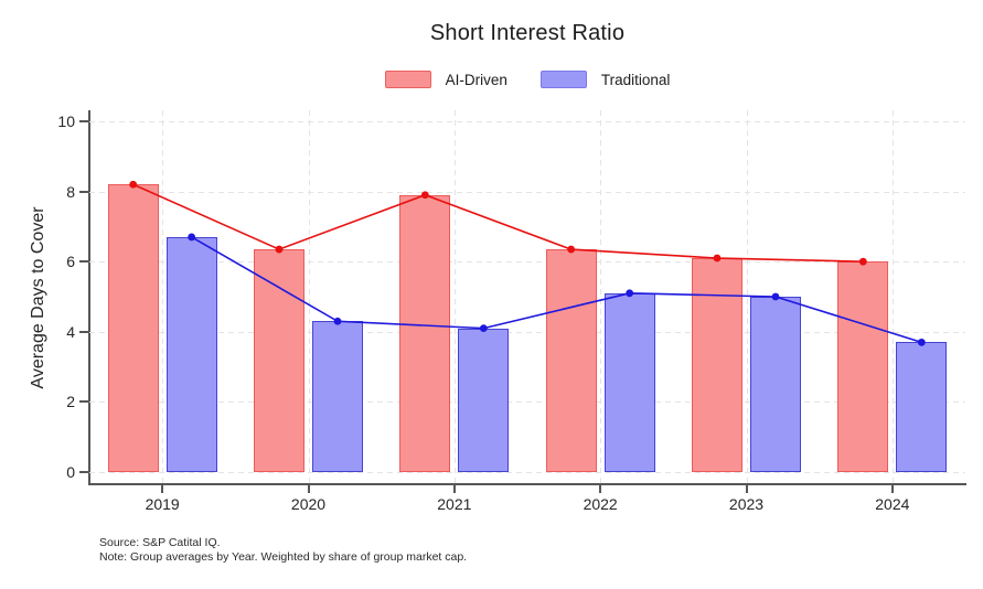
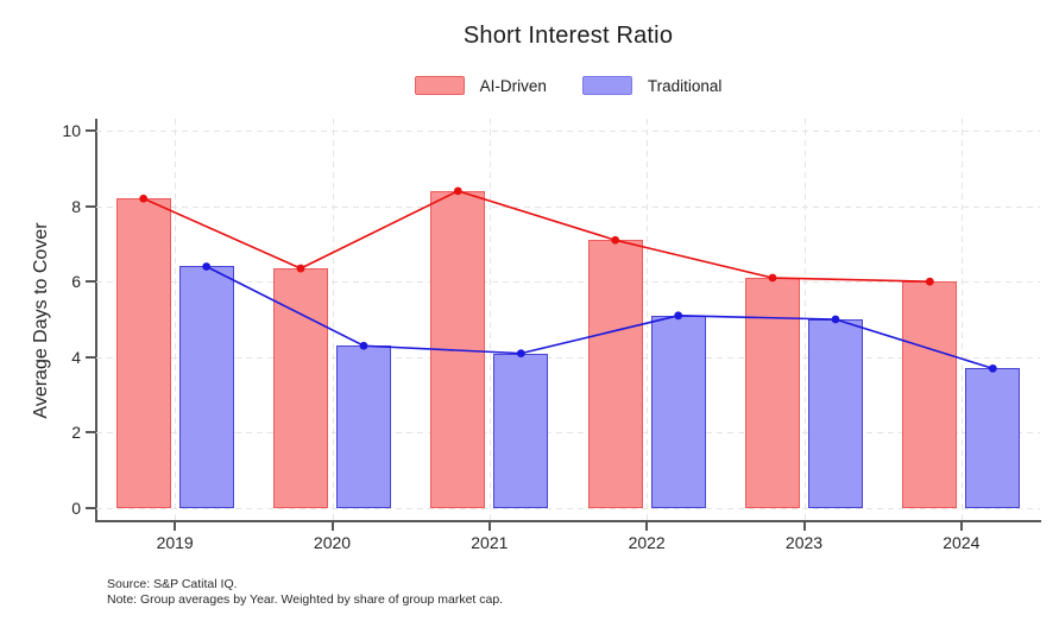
Traditional/2019: 6.7 -> 6.4
AI-Driven/2021: 7.9 -> 8.4
AI-Driven/2022: 6.3 -> 7.1
